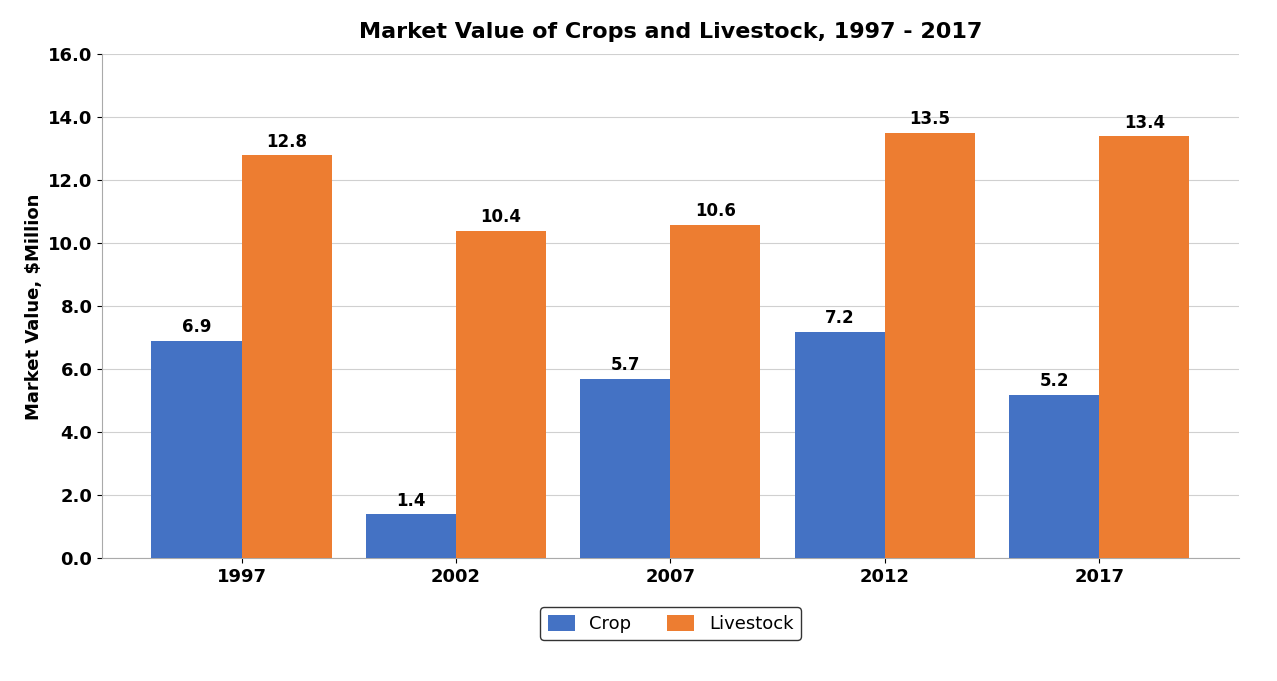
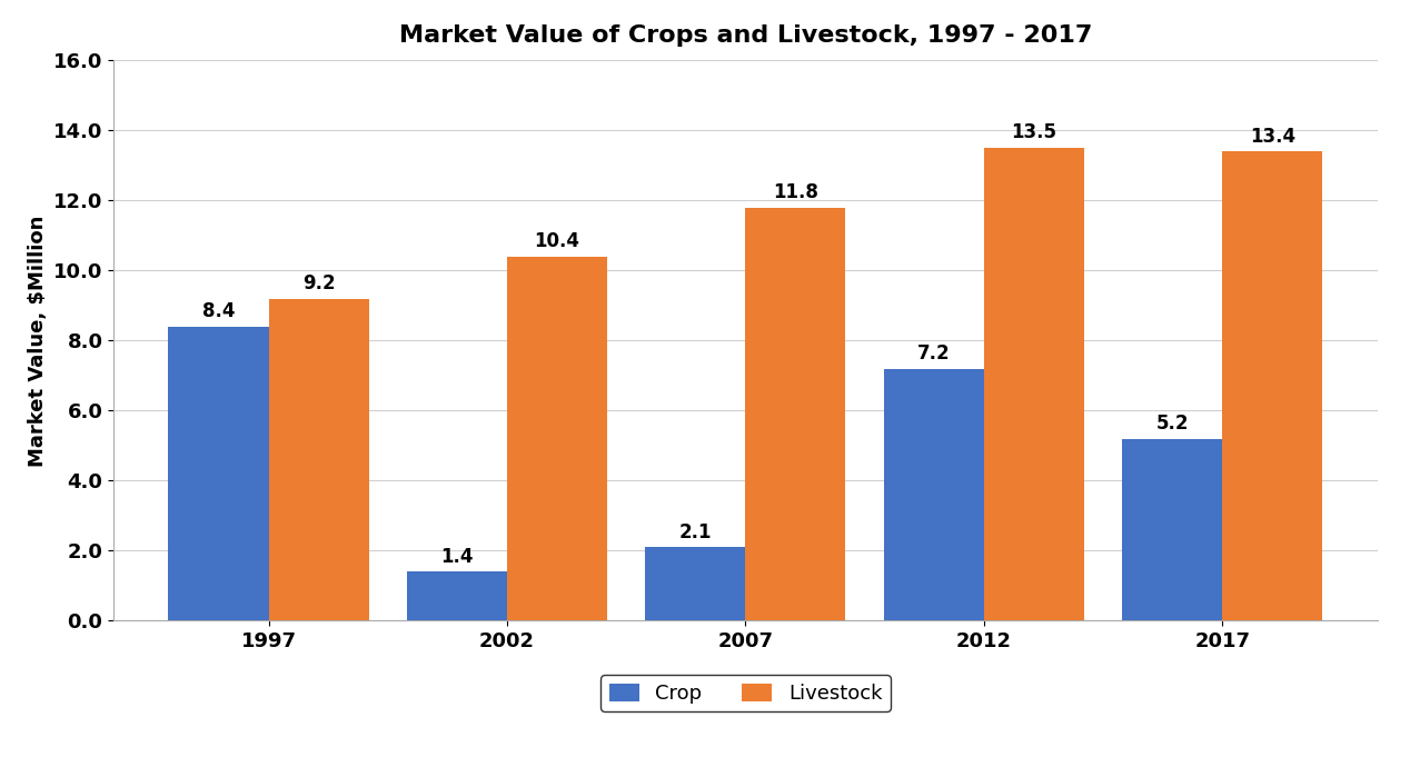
Crop/1997: 6.9 -> 8.4
Livestock/1997: 12.8 -> 9.2
Crop/2007: 5.7 -> 2.1
Livestock/2007: 10.6 -> 11.8
